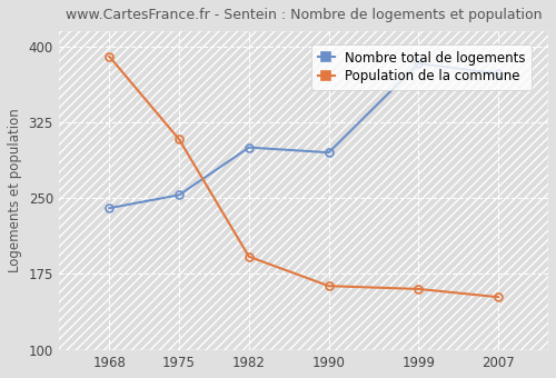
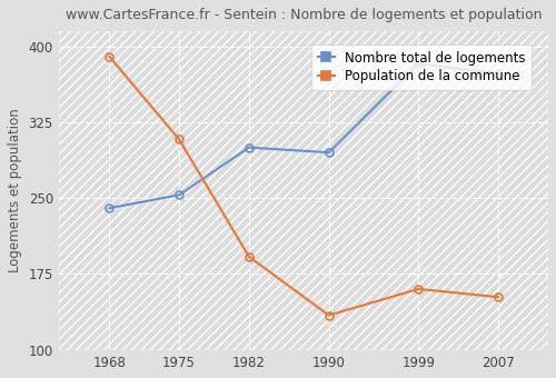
Population de la commune/1990: 163 -> 134
